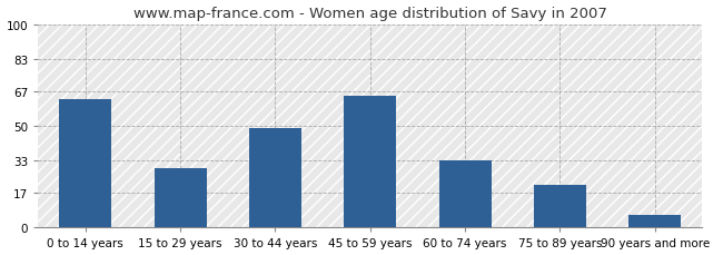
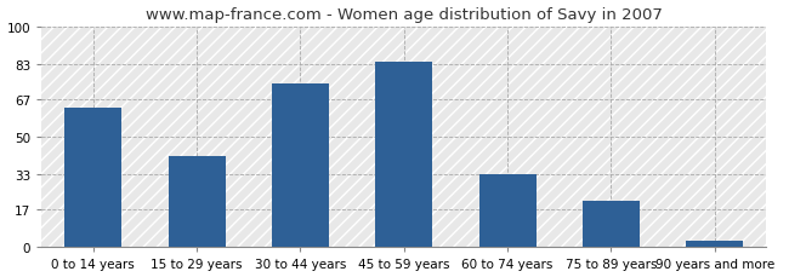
15 to 29 years: 29 -> 41
30 to 44 years: 49 -> 74
45 to 59 years: 65 -> 84
90 years and more: 6 -> 3
